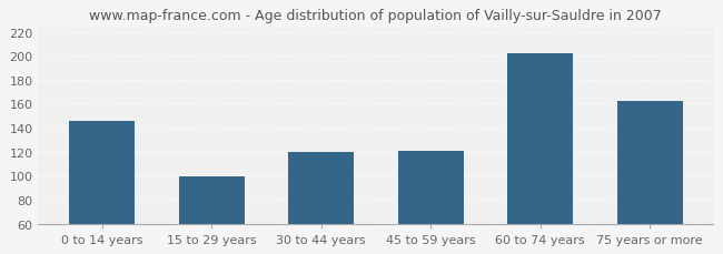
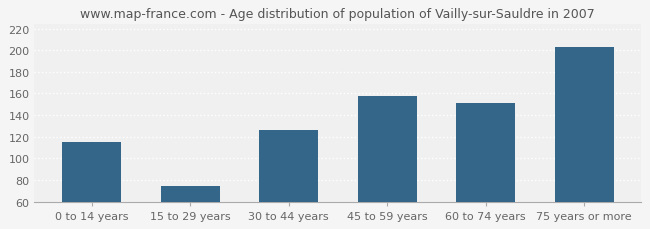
0 to 14 years: 146 -> 115
15 to 29 years: 99 -> 74
30 to 44 years: 120 -> 126
45 to 59 years: 121 -> 158
60 to 74 years: 202 -> 151
75 years or more: 162 -> 203
